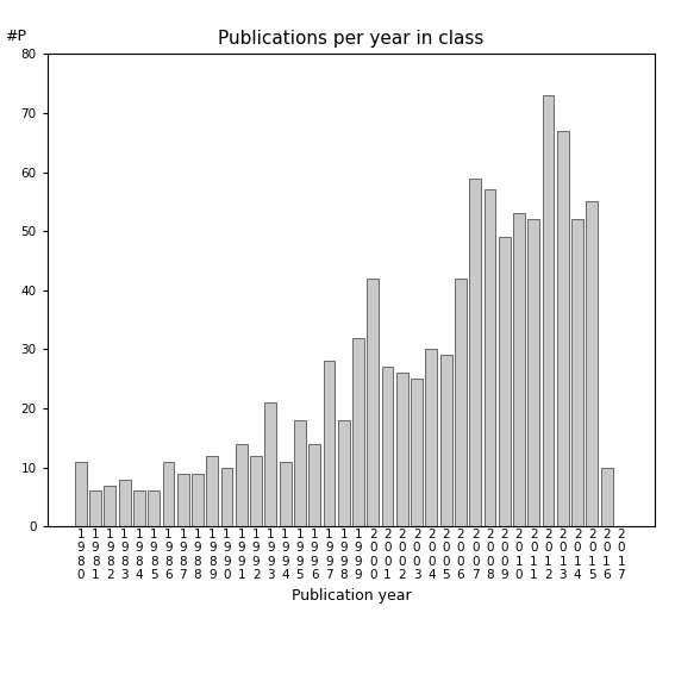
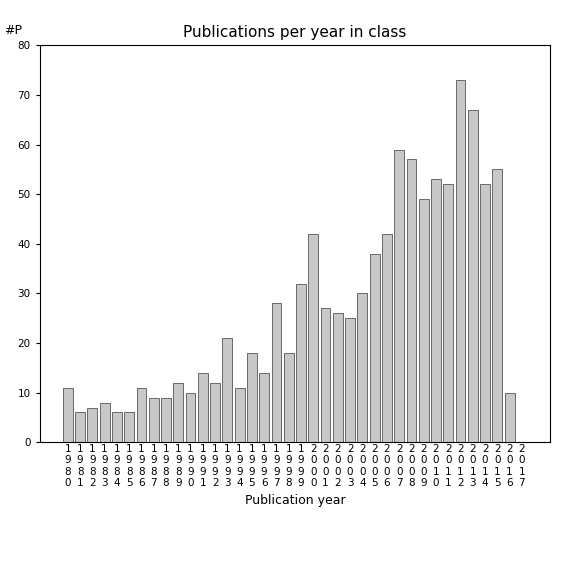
2 0 0 5: 29 -> 38
